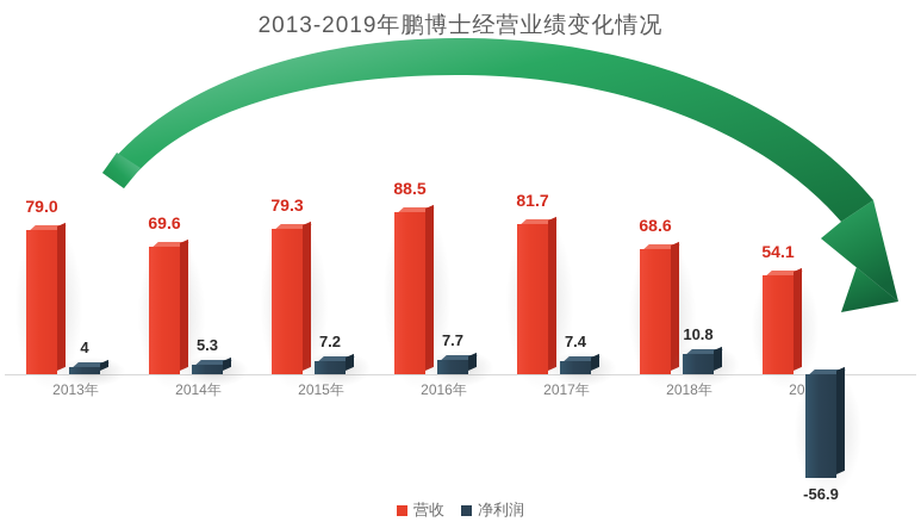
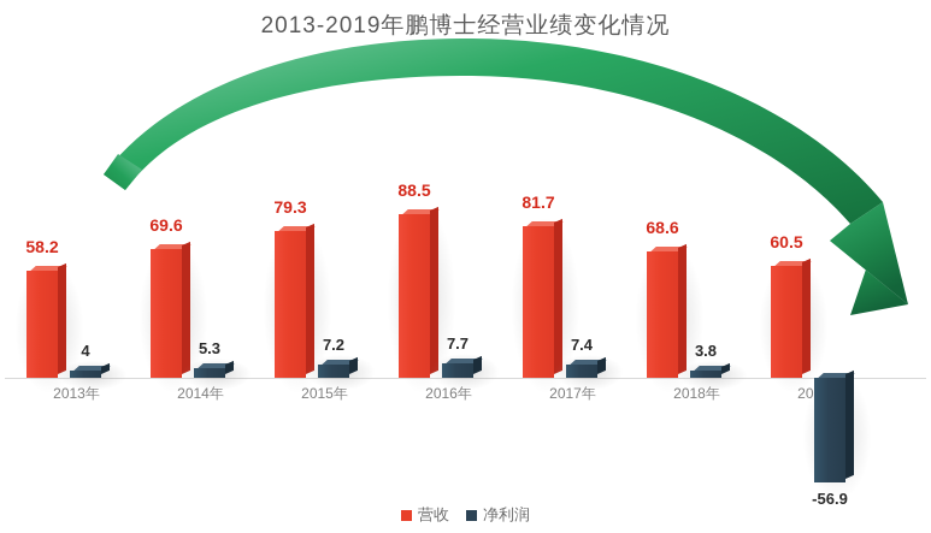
营收/2013年: 79.0 -> 58.2
净利润/2018年: 10.8 -> 3.8
营收/2019年: 54.1 -> 60.5
